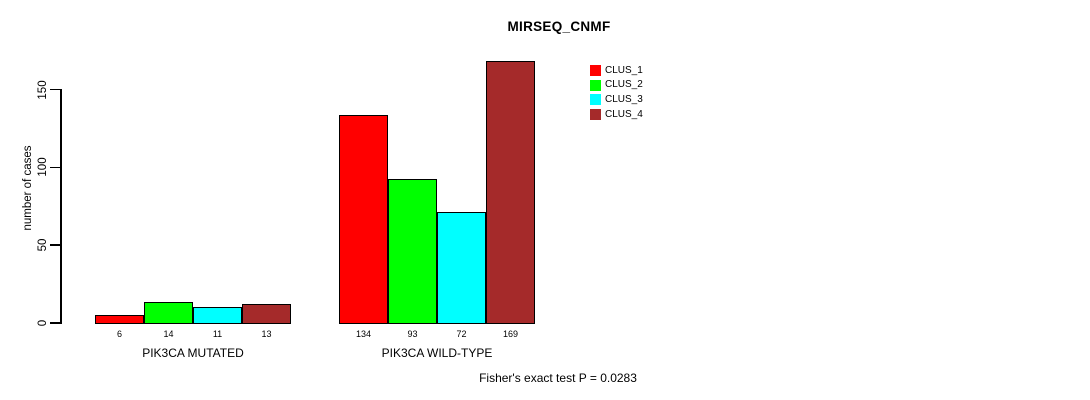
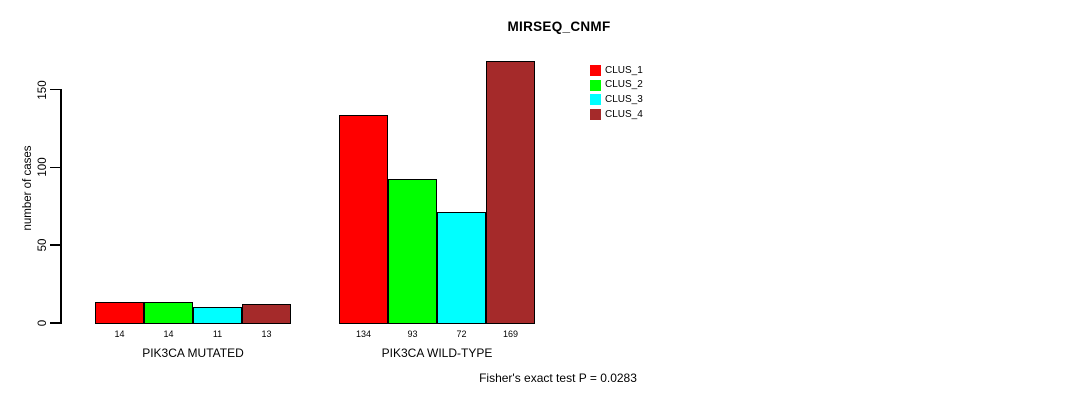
CLUS_1/PIK3CA MUTATED: 6 -> 14
